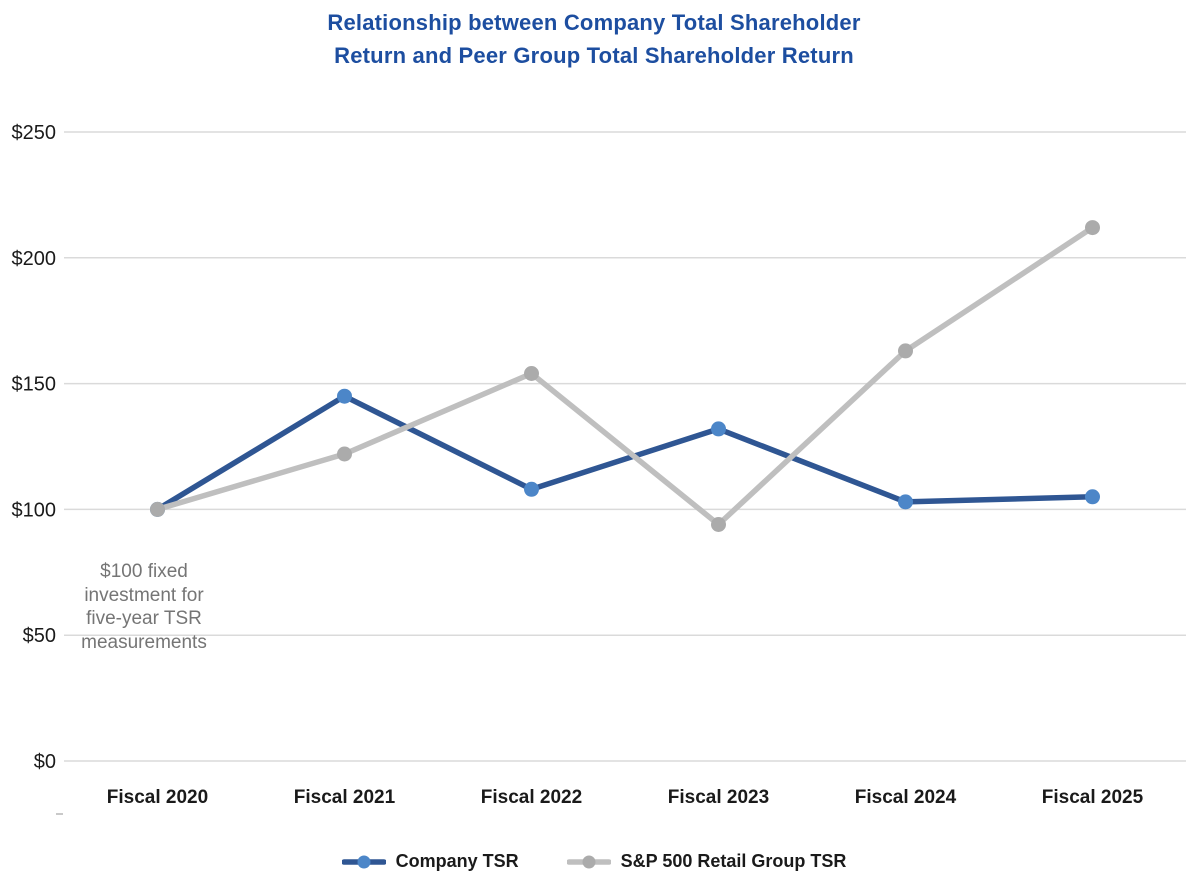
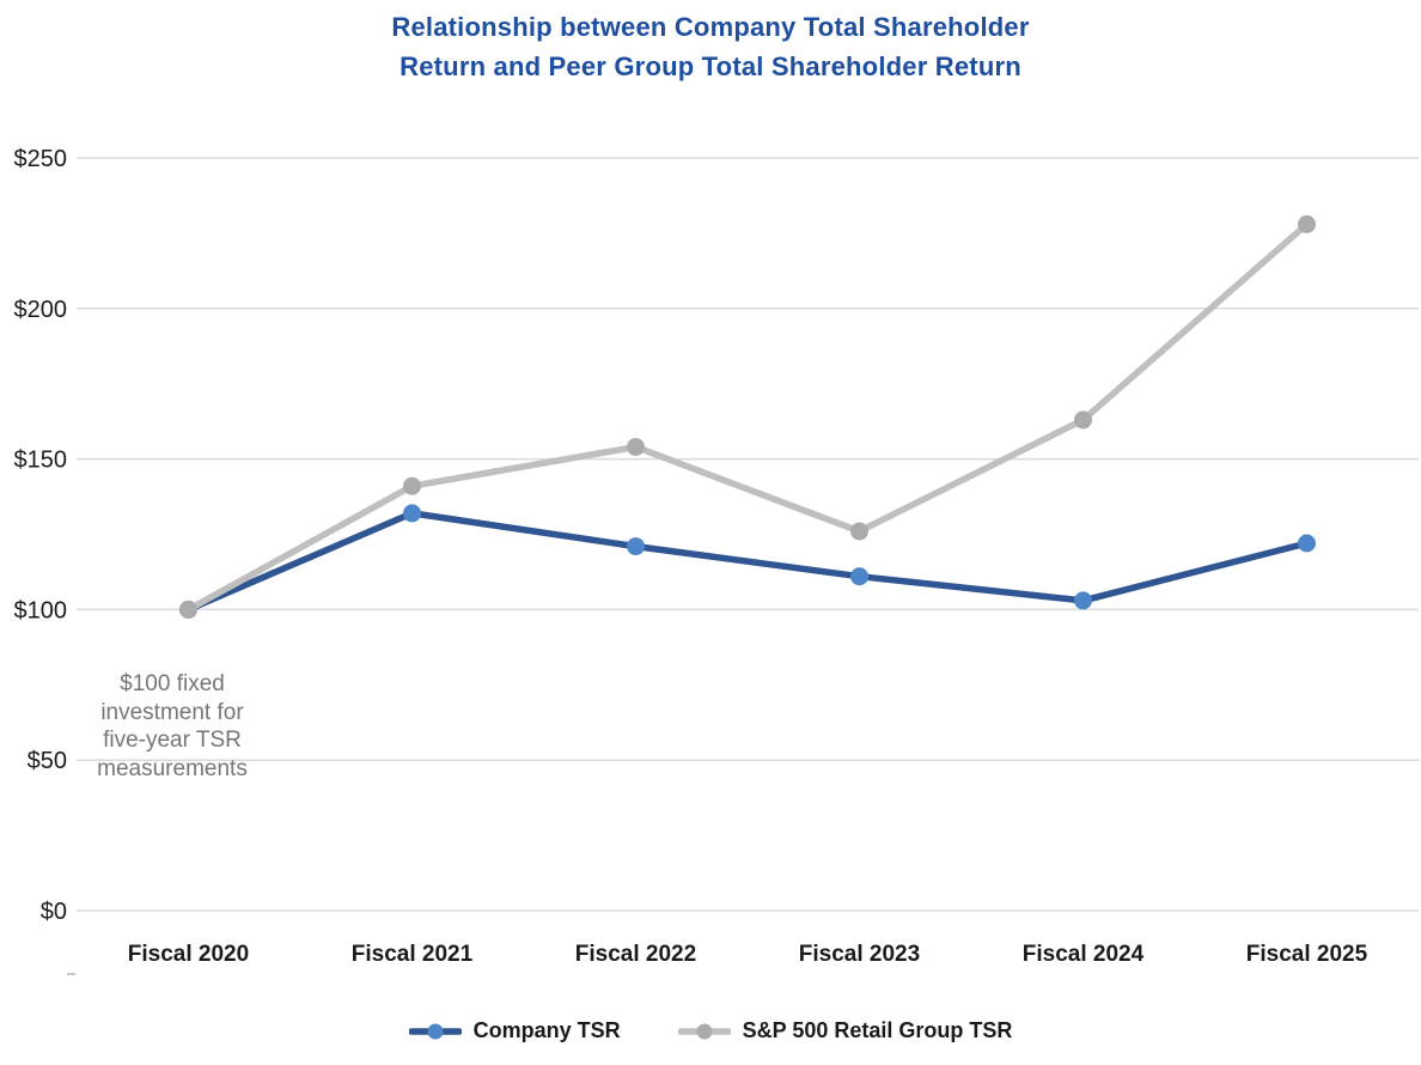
Company TSR/Fiscal 2021: $145 -> $132
S&P 500 Retail Group TSR/Fiscal 2021: $122 -> $141
Company TSR/Fiscal 2022: $108 -> $121
Company TSR/Fiscal 2023: $132 -> $111
S&P 500 Retail Group TSR/Fiscal 2023: $94 -> $126
Company TSR/Fiscal 2025: $105 -> $122
S&P 500 Retail Group TSR/Fiscal 2025: $212 -> $228
